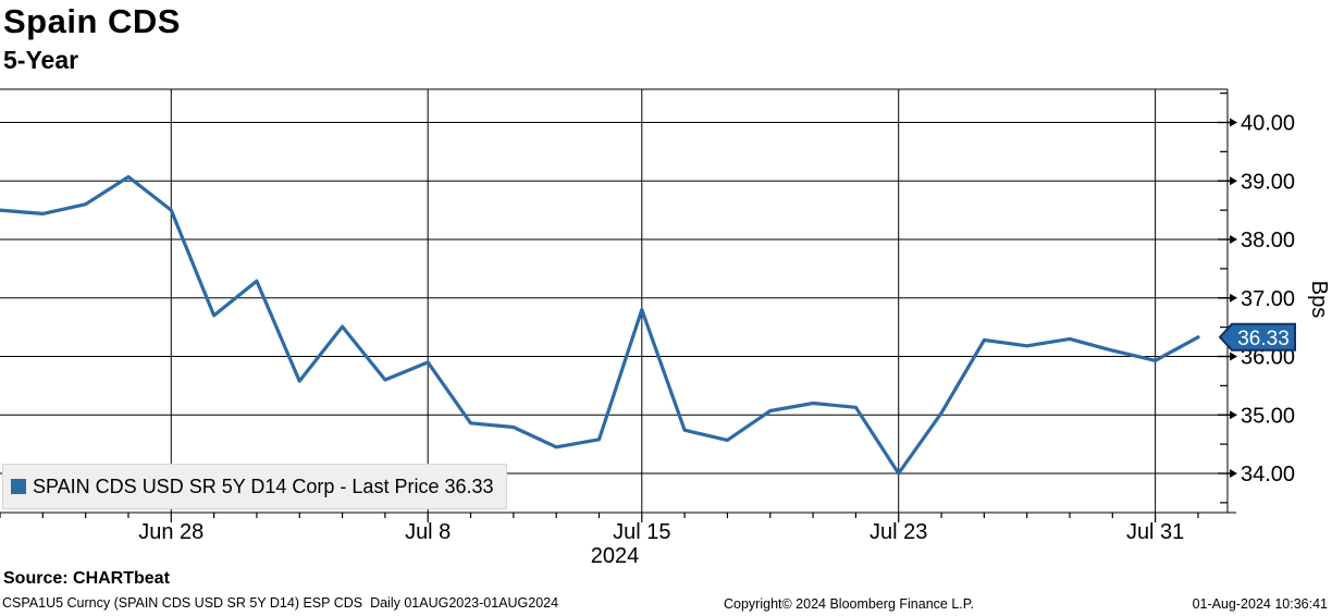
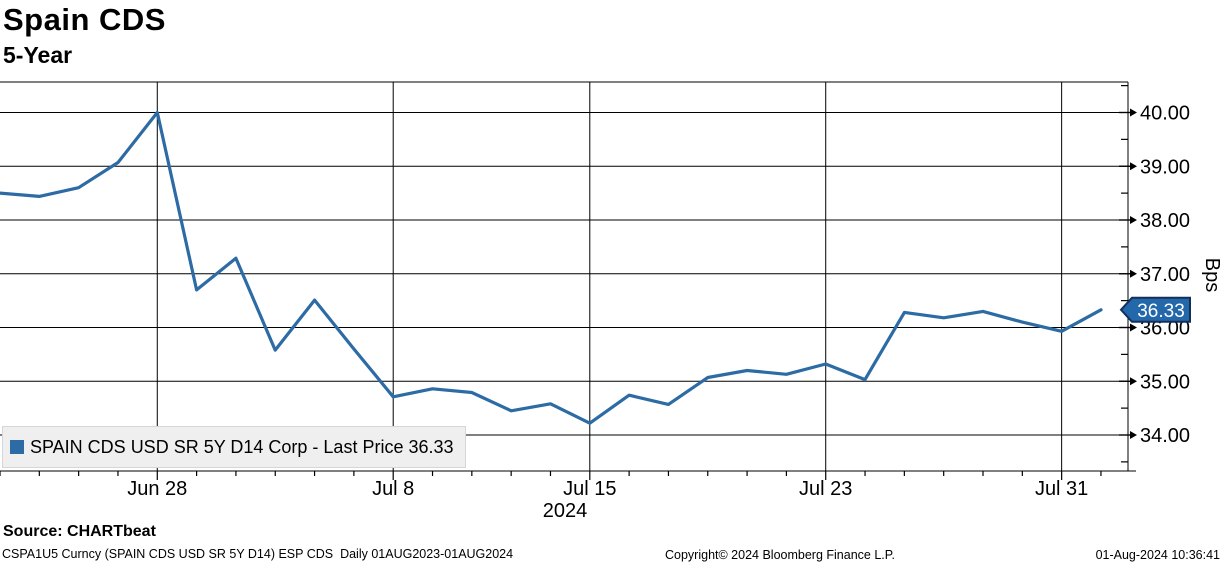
Jun 28: 38.5 -> 40.0
Jul 8: 35.9 -> 34.7
Jul 15: 36.8 -> 34.2
Jul 23: 34.0 -> 35.3
